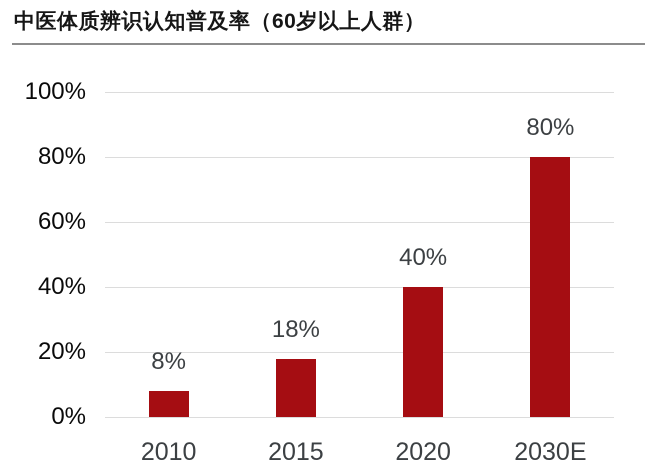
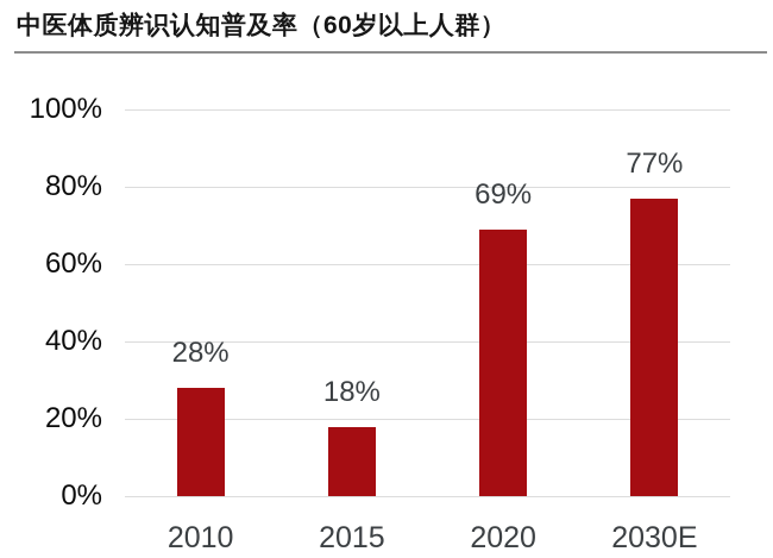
2010: 8% -> 28%
2020: 40% -> 69%
2030E: 80% -> 77%
